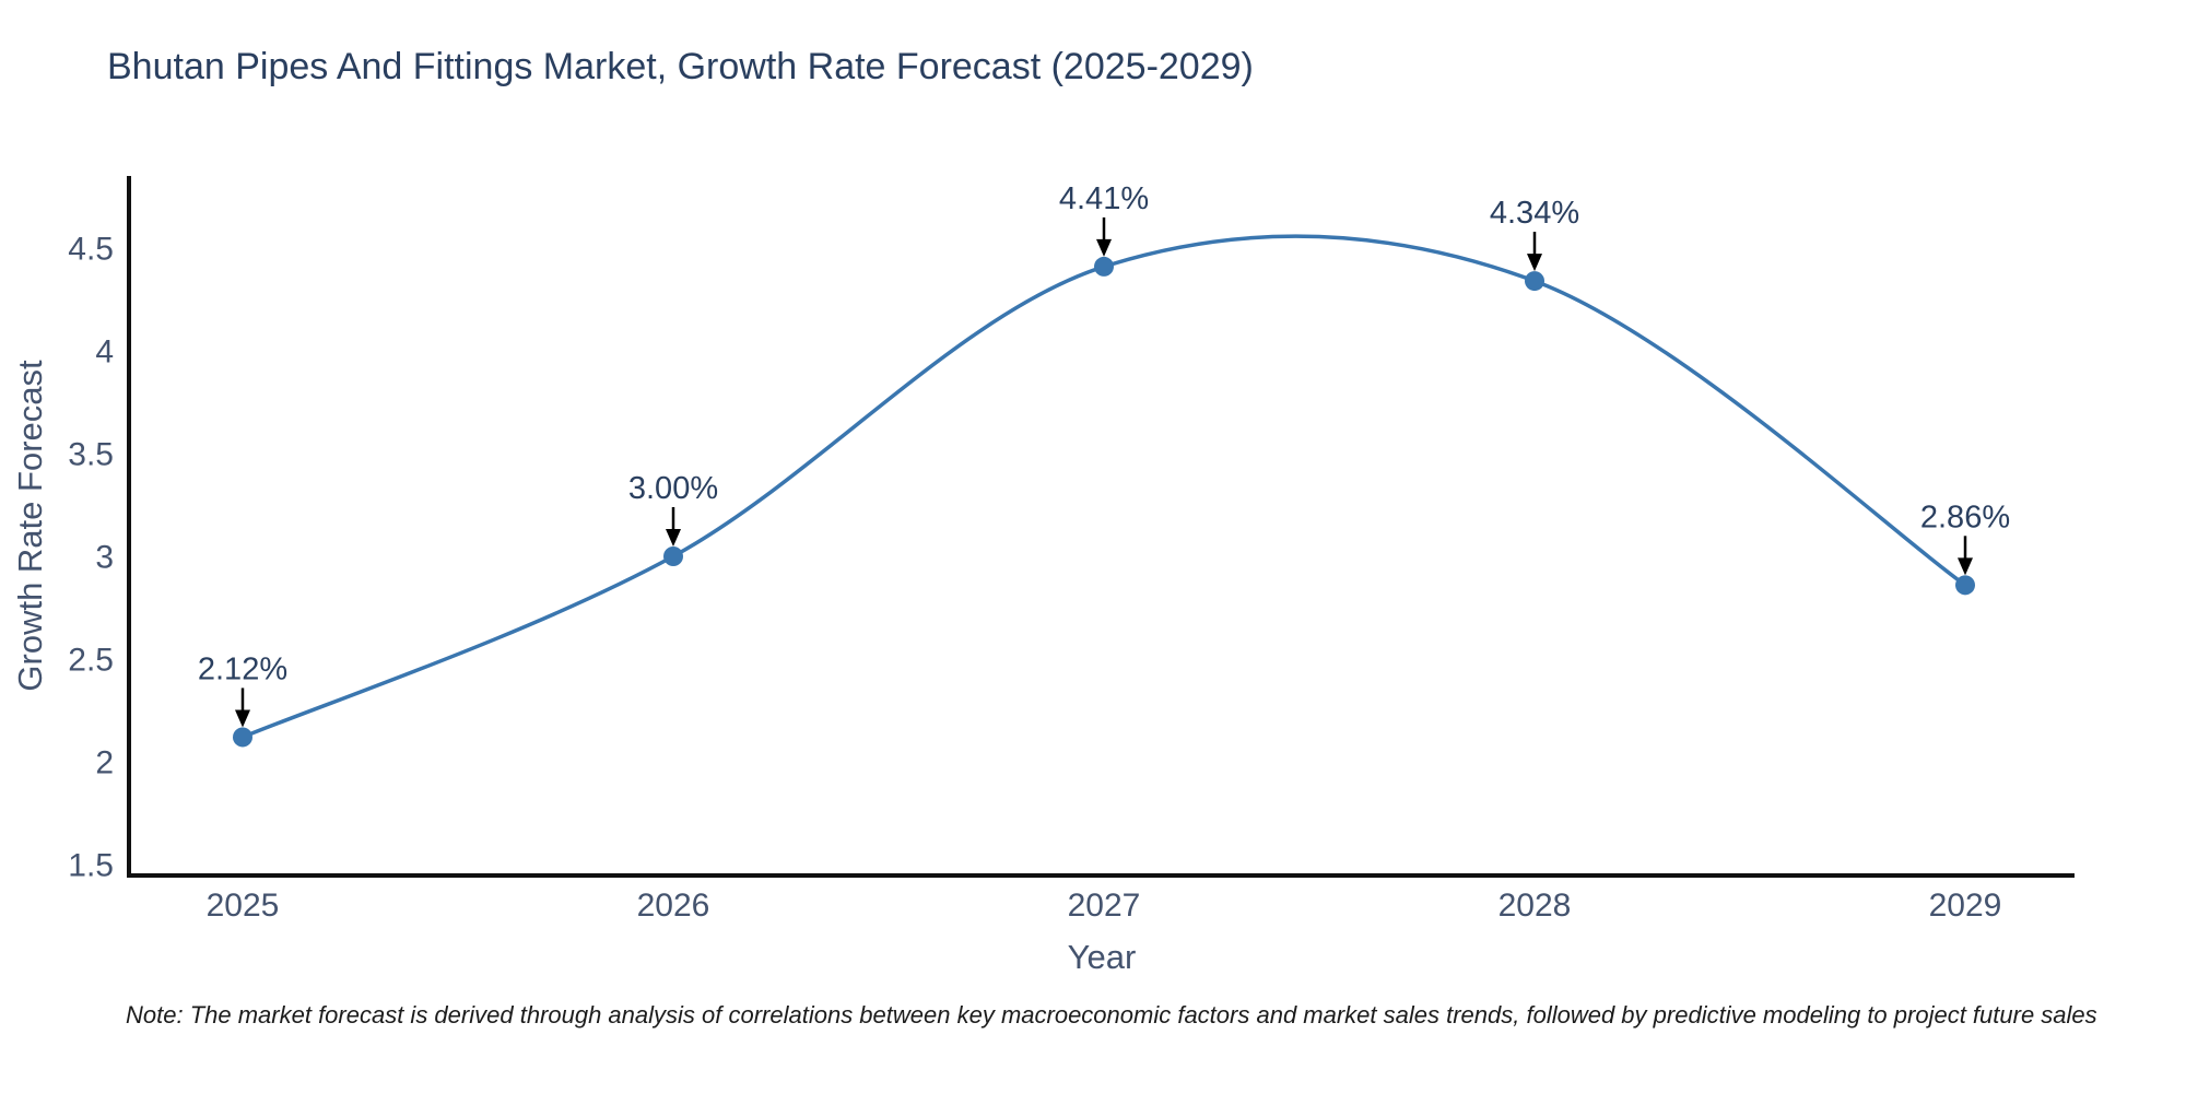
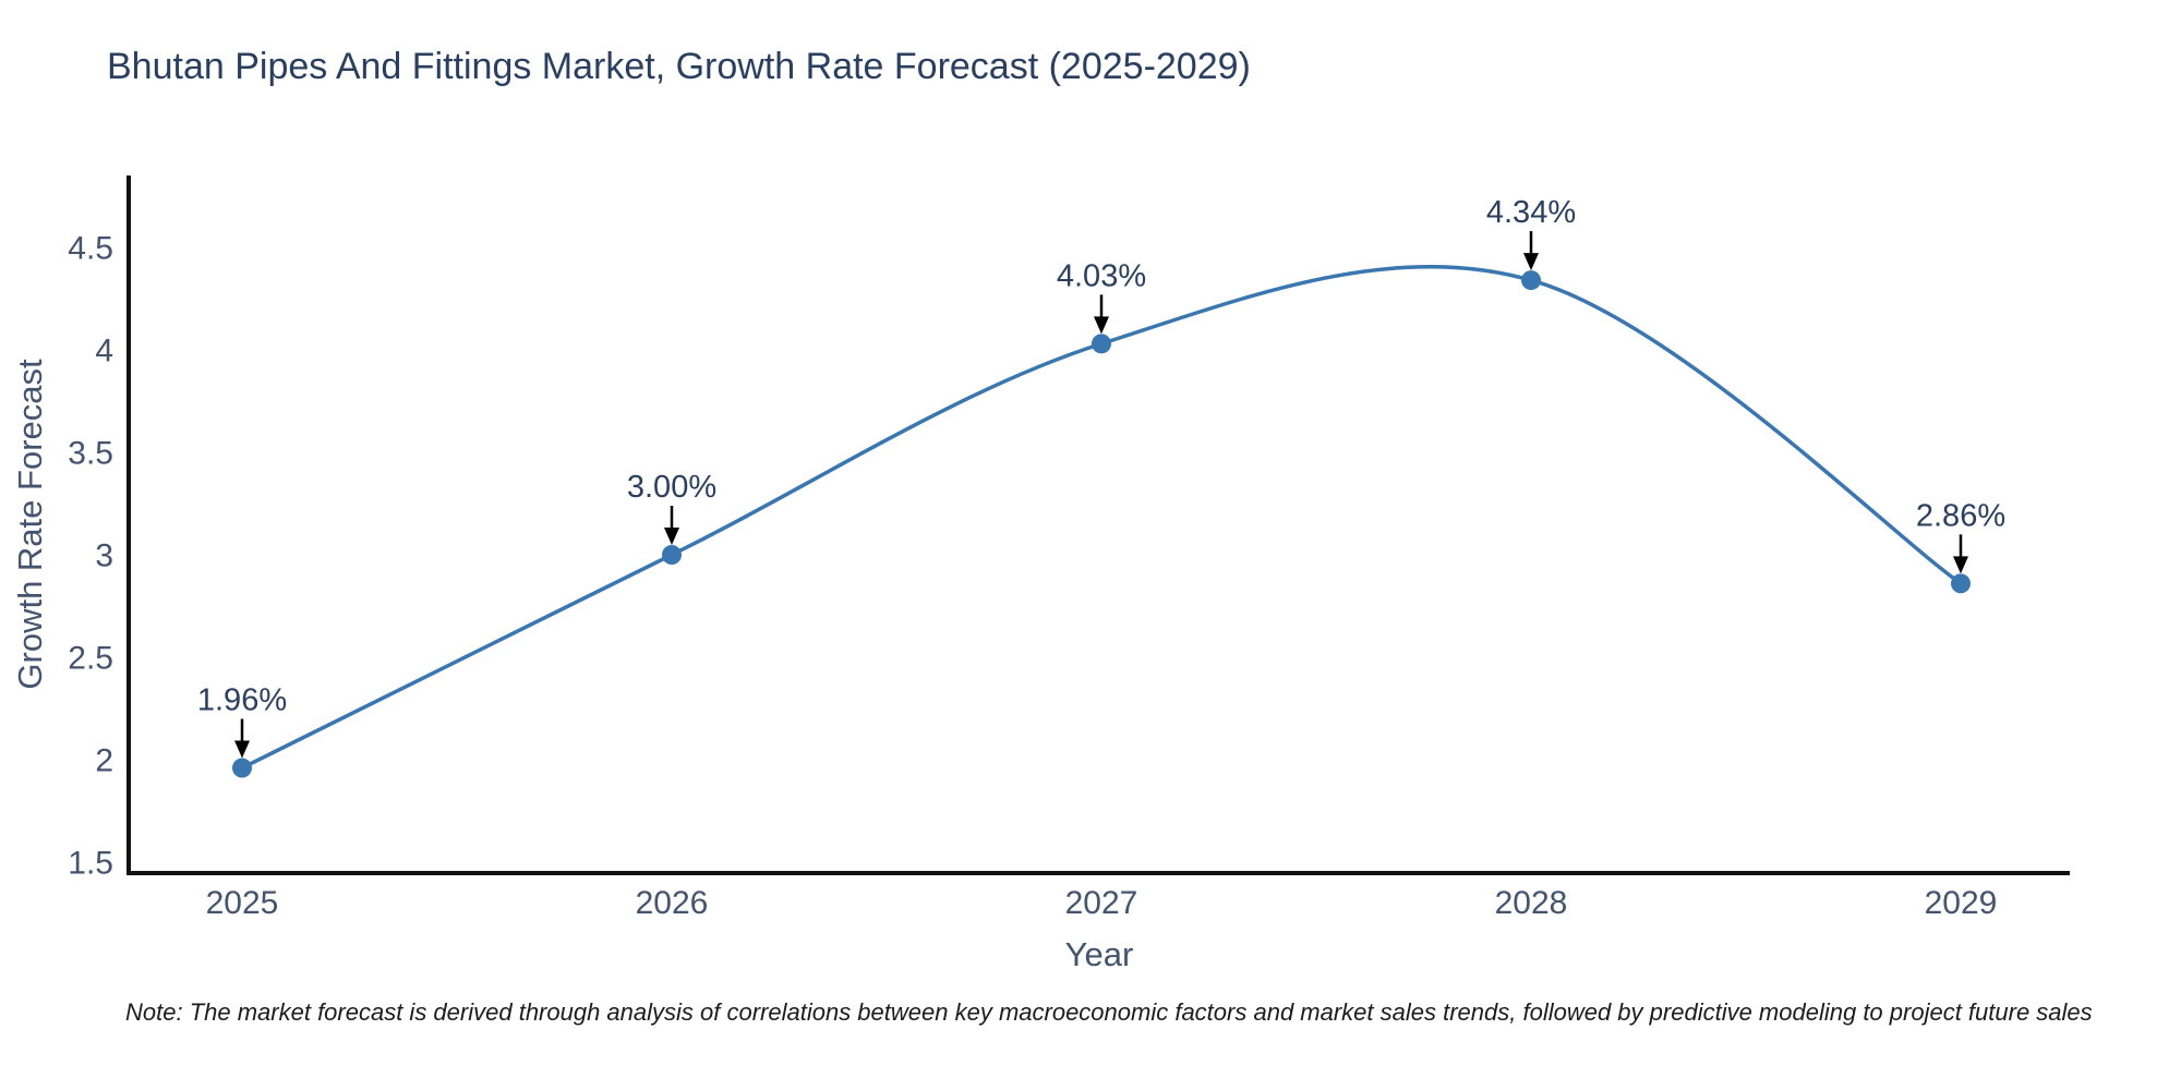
2025: 2.12% -> 1.96%
2027: 4.41% -> 4.03%
